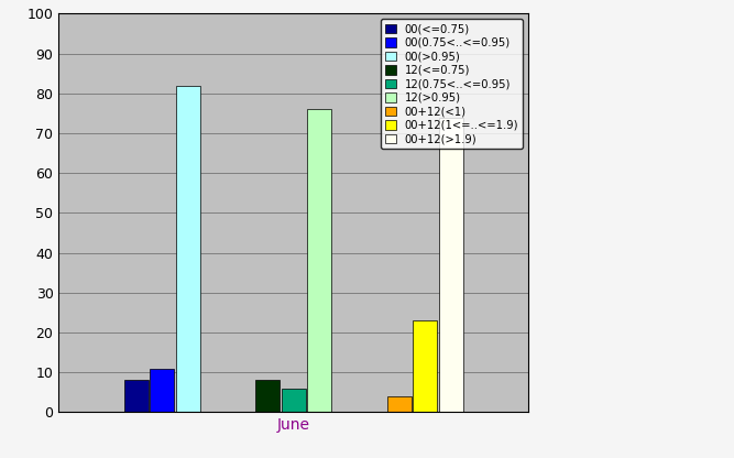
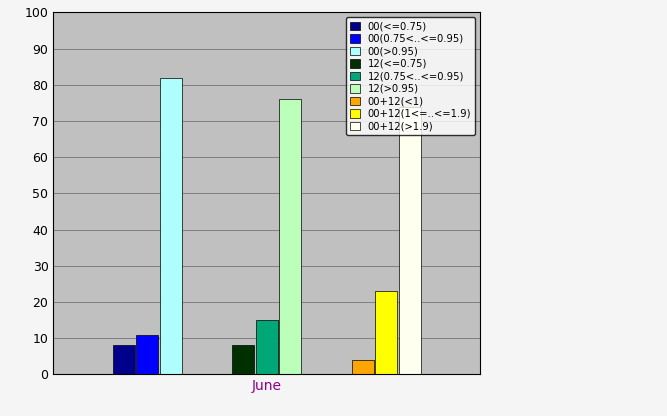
June: 6 -> 15
